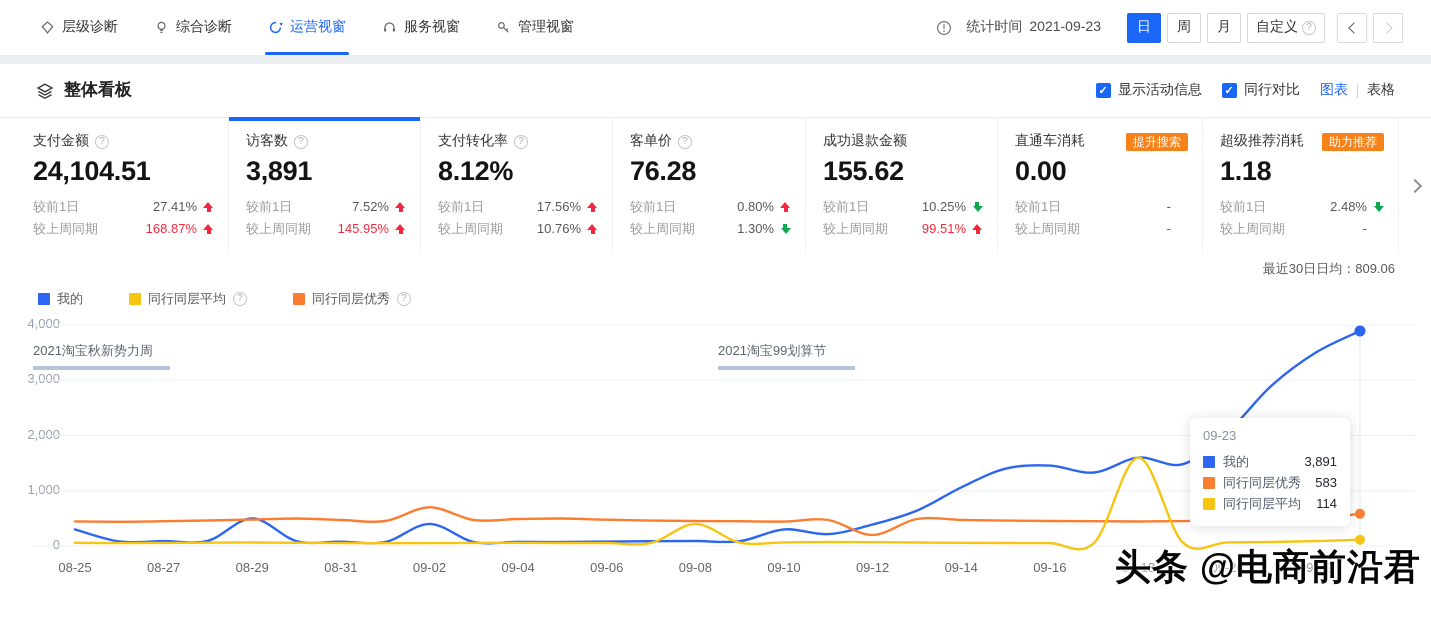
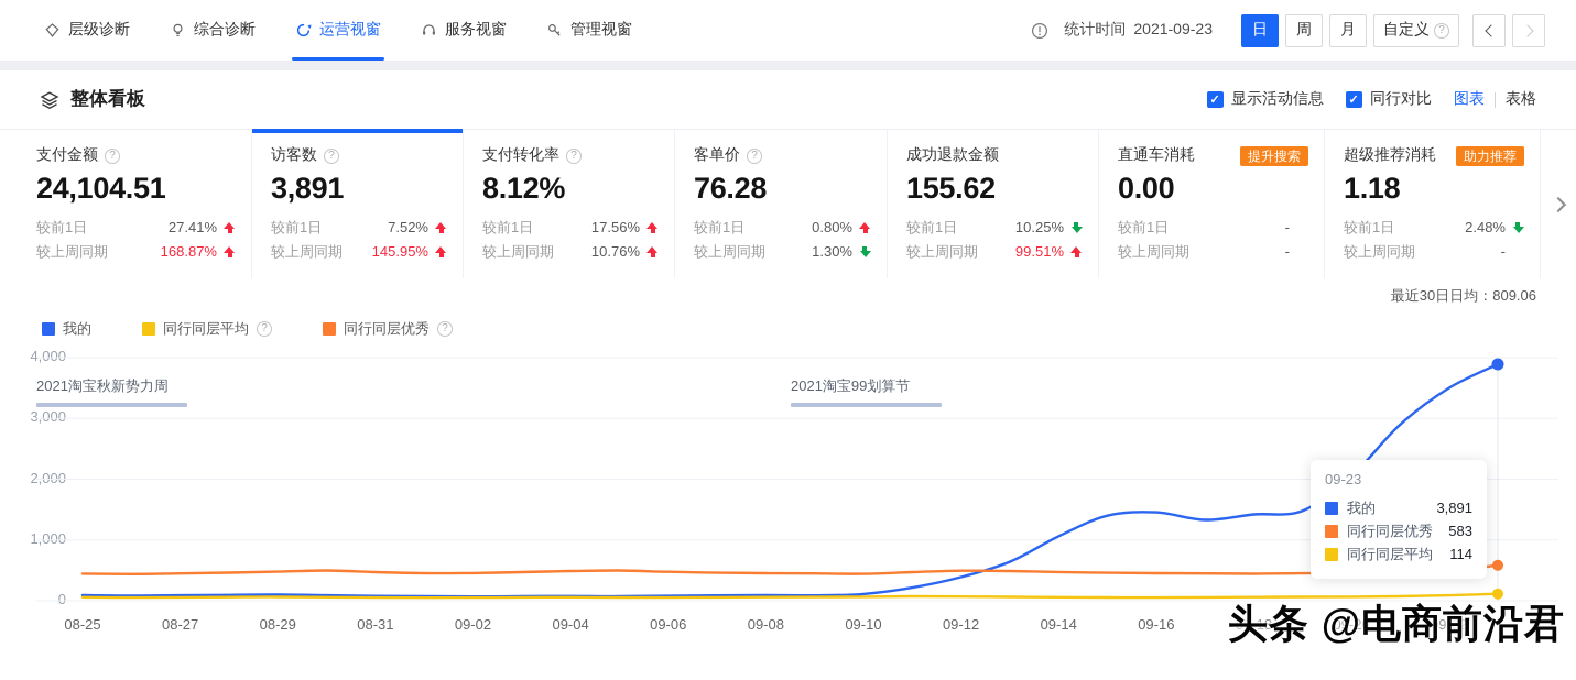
我的/08-25: 300 -> 100
我的/08-29: 500 -> 100
我的/09-02: 400 -> 100
同行同层优秀/09-02: 700 -> 500
同行同层平均/09-08: 400 -> 100
我的/09-10: 300 -> 100
同行同层优秀/09-12: 200 -> 500
我的/09-18: 1600 -> 1400
同行同层平均/09-18: 1600 -> 100
